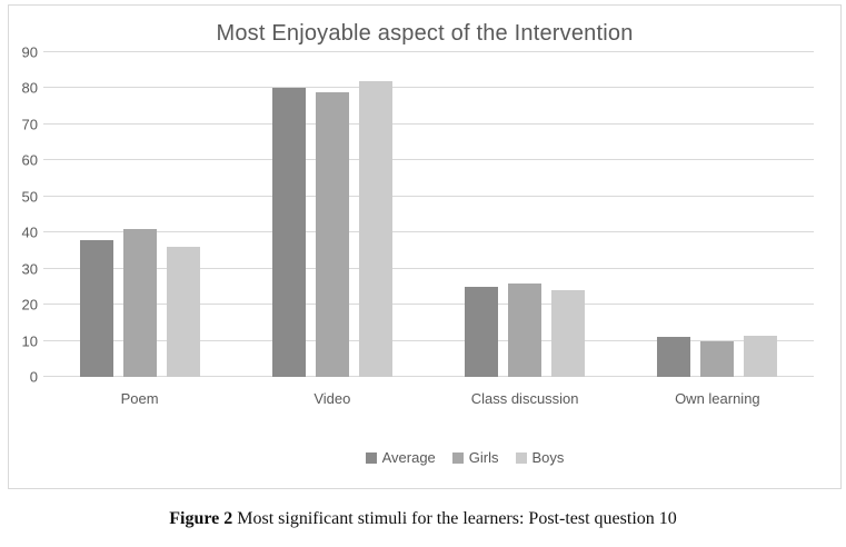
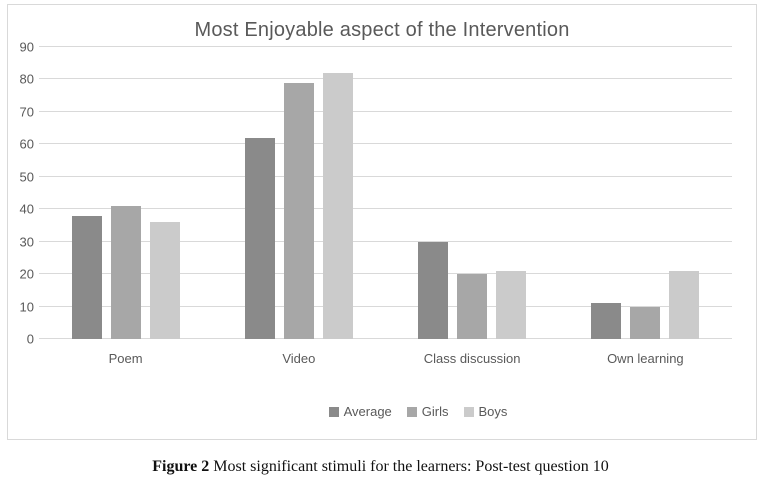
Average/Video: 80 -> 62
Average/Class discussion: 25 -> 30
Girls/Class discussion: 26 -> 20
Boys/Class discussion: 24 -> 21
Boys/Own learning: 12 -> 21
